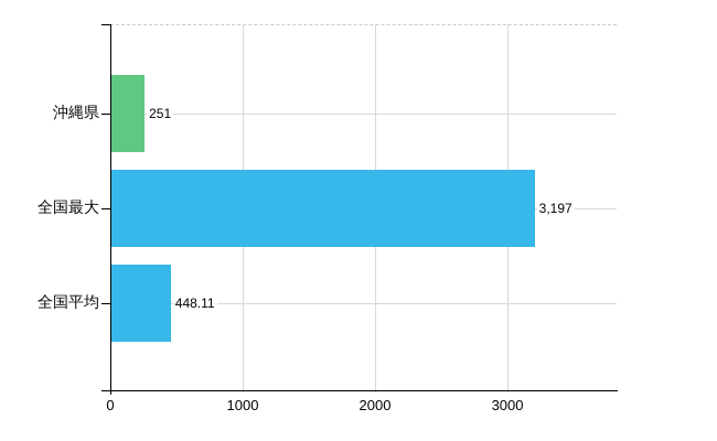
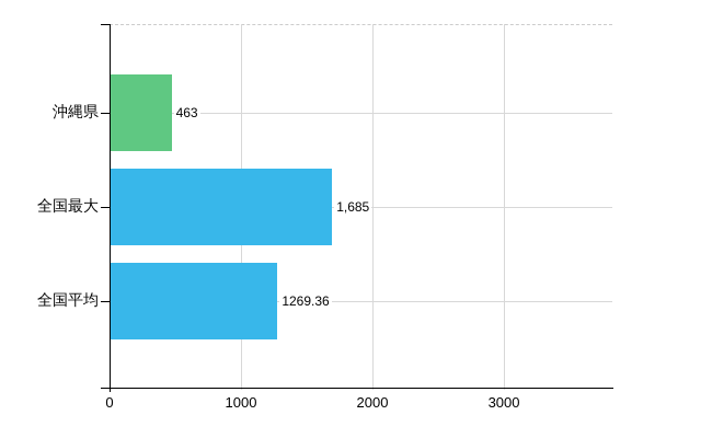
沖縄県: 251 -> 463
全国最大: 3,197 -> 1,685
全国平均: 448.11 -> 1269.36
